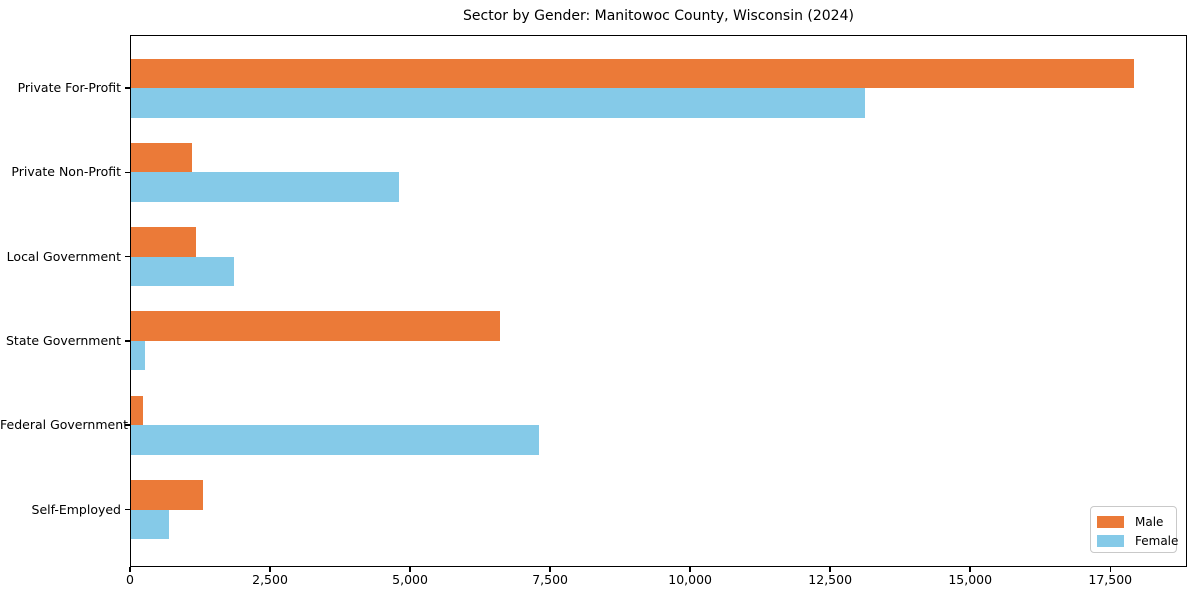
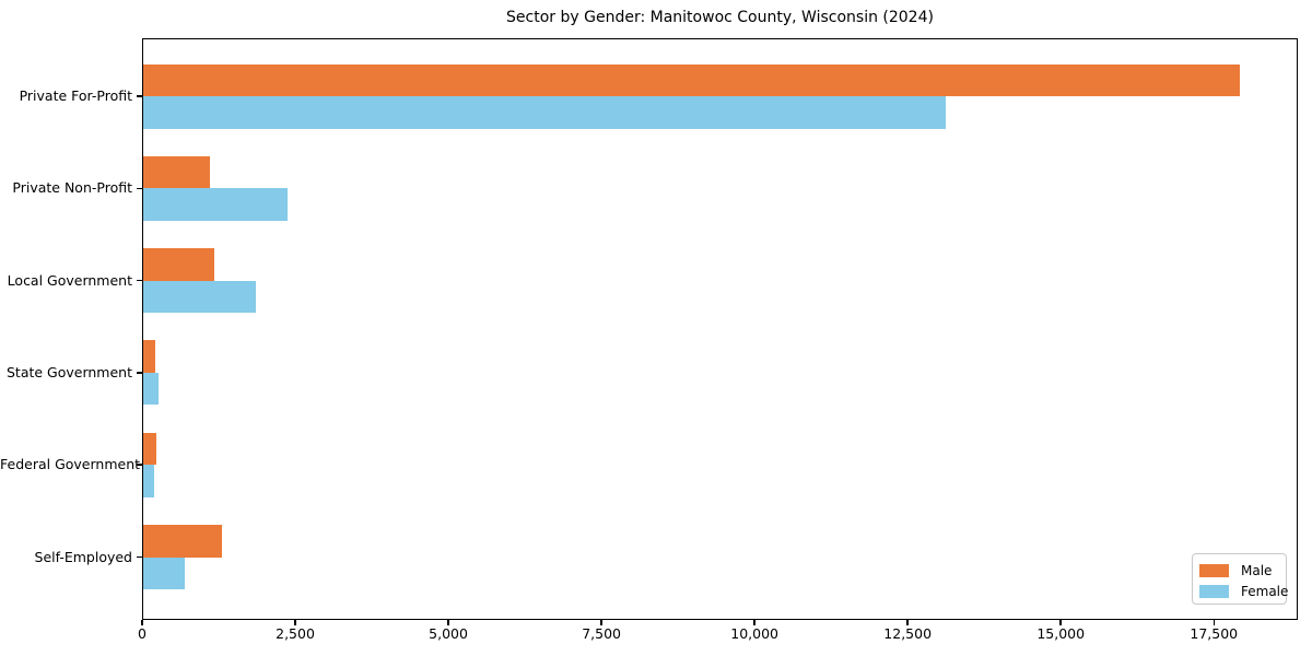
Female/Private Non-Profit: 4800 -> 2400
Male/State Government: 6600 -> 200
Female/Federal Government: 7300 -> 200
